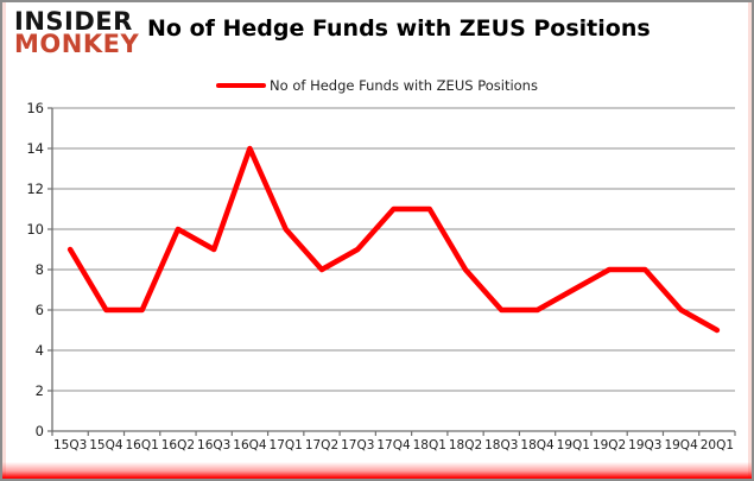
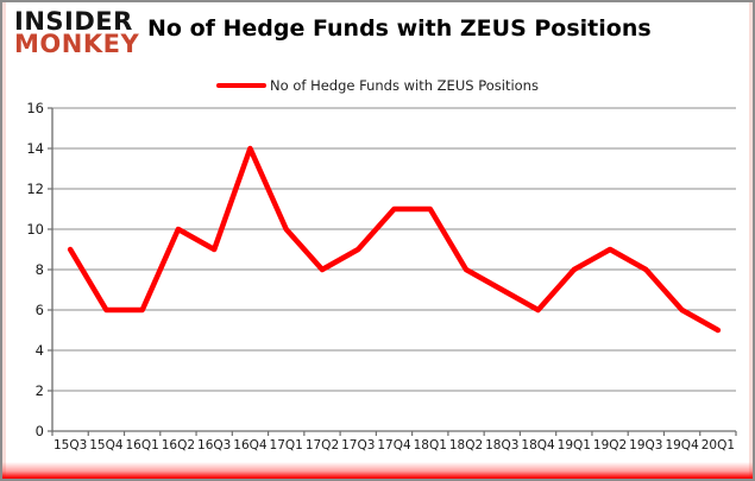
18Q3: 6 -> 7
19Q1: 7 -> 8
19Q2: 8 -> 9
